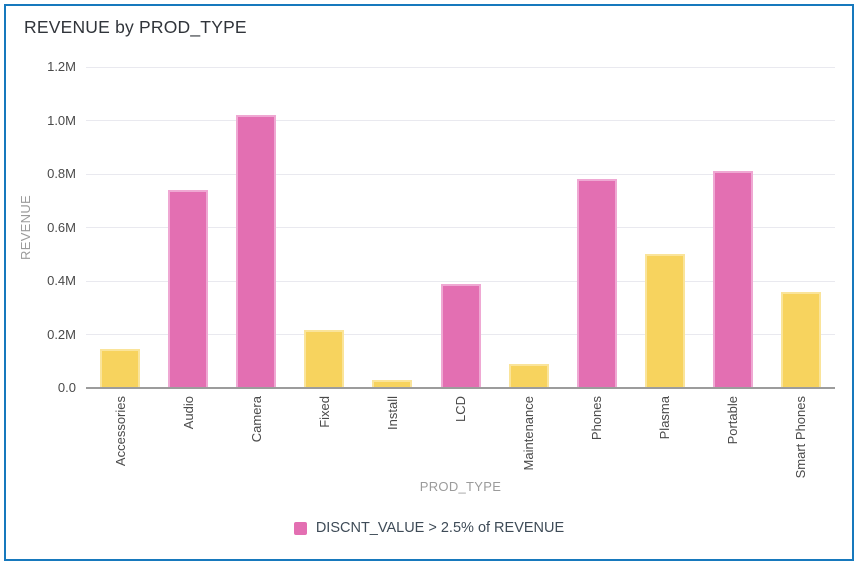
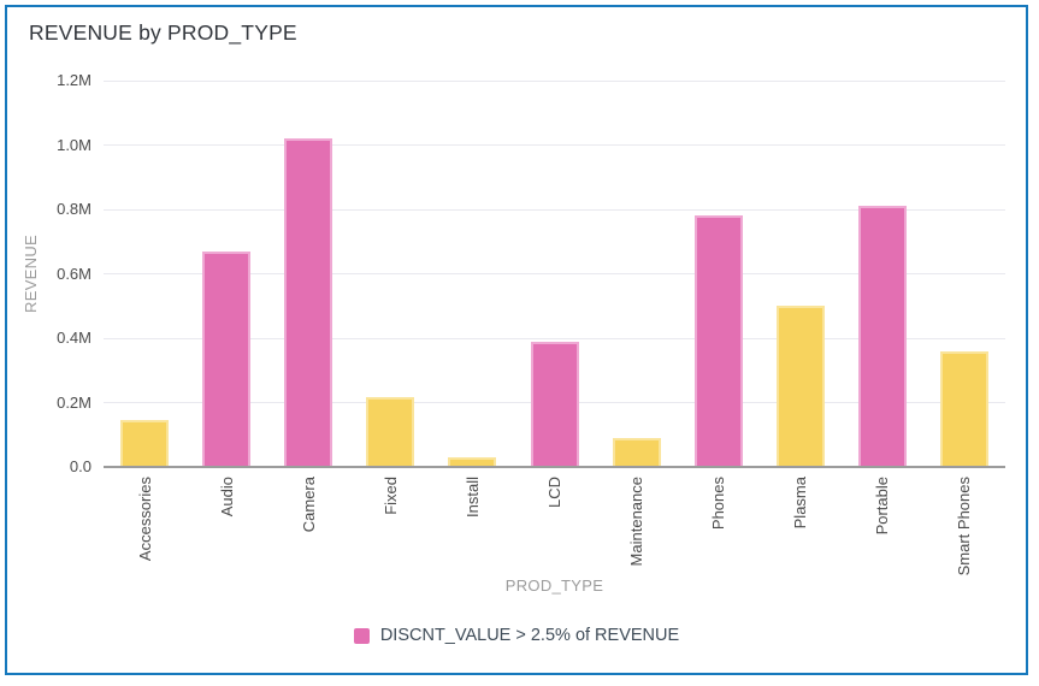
Audio: 0.74M -> 0.67M
